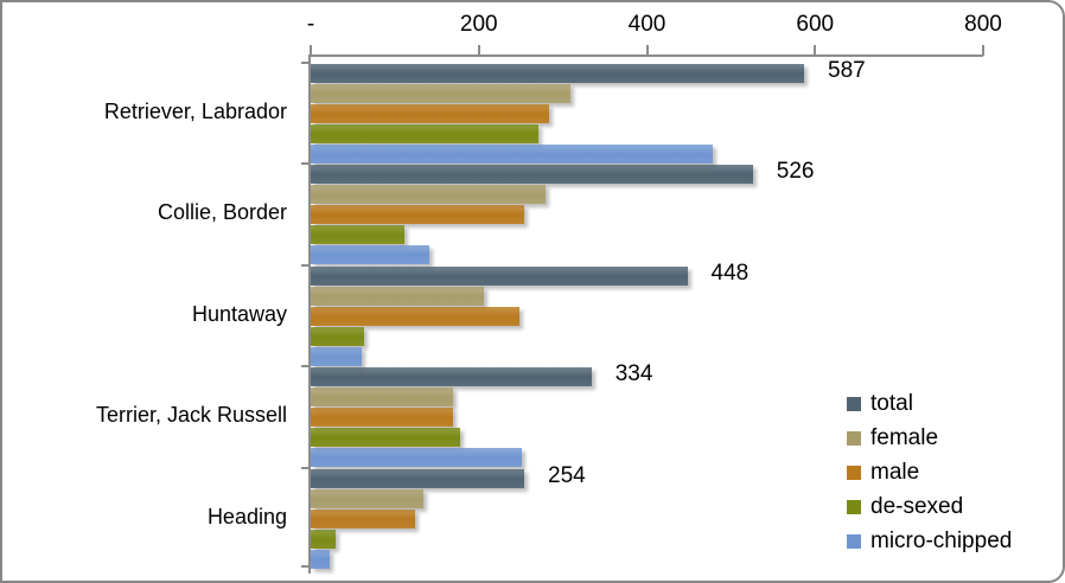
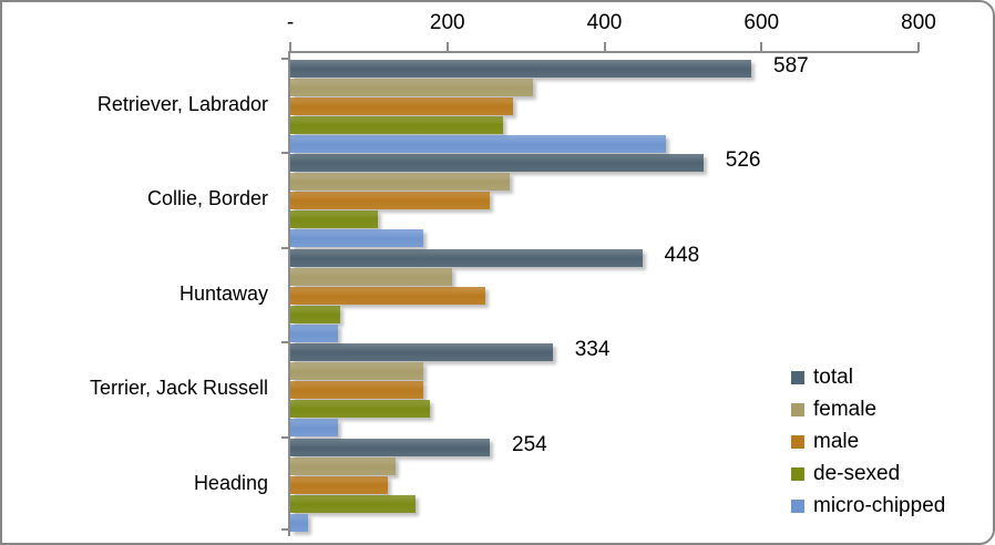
micro-chipped/Collie, Border: 140 -> 170
micro-chipped/Terrier, Jack Russell: 250 -> 60
de-sexed/Heading: 30 -> 160
